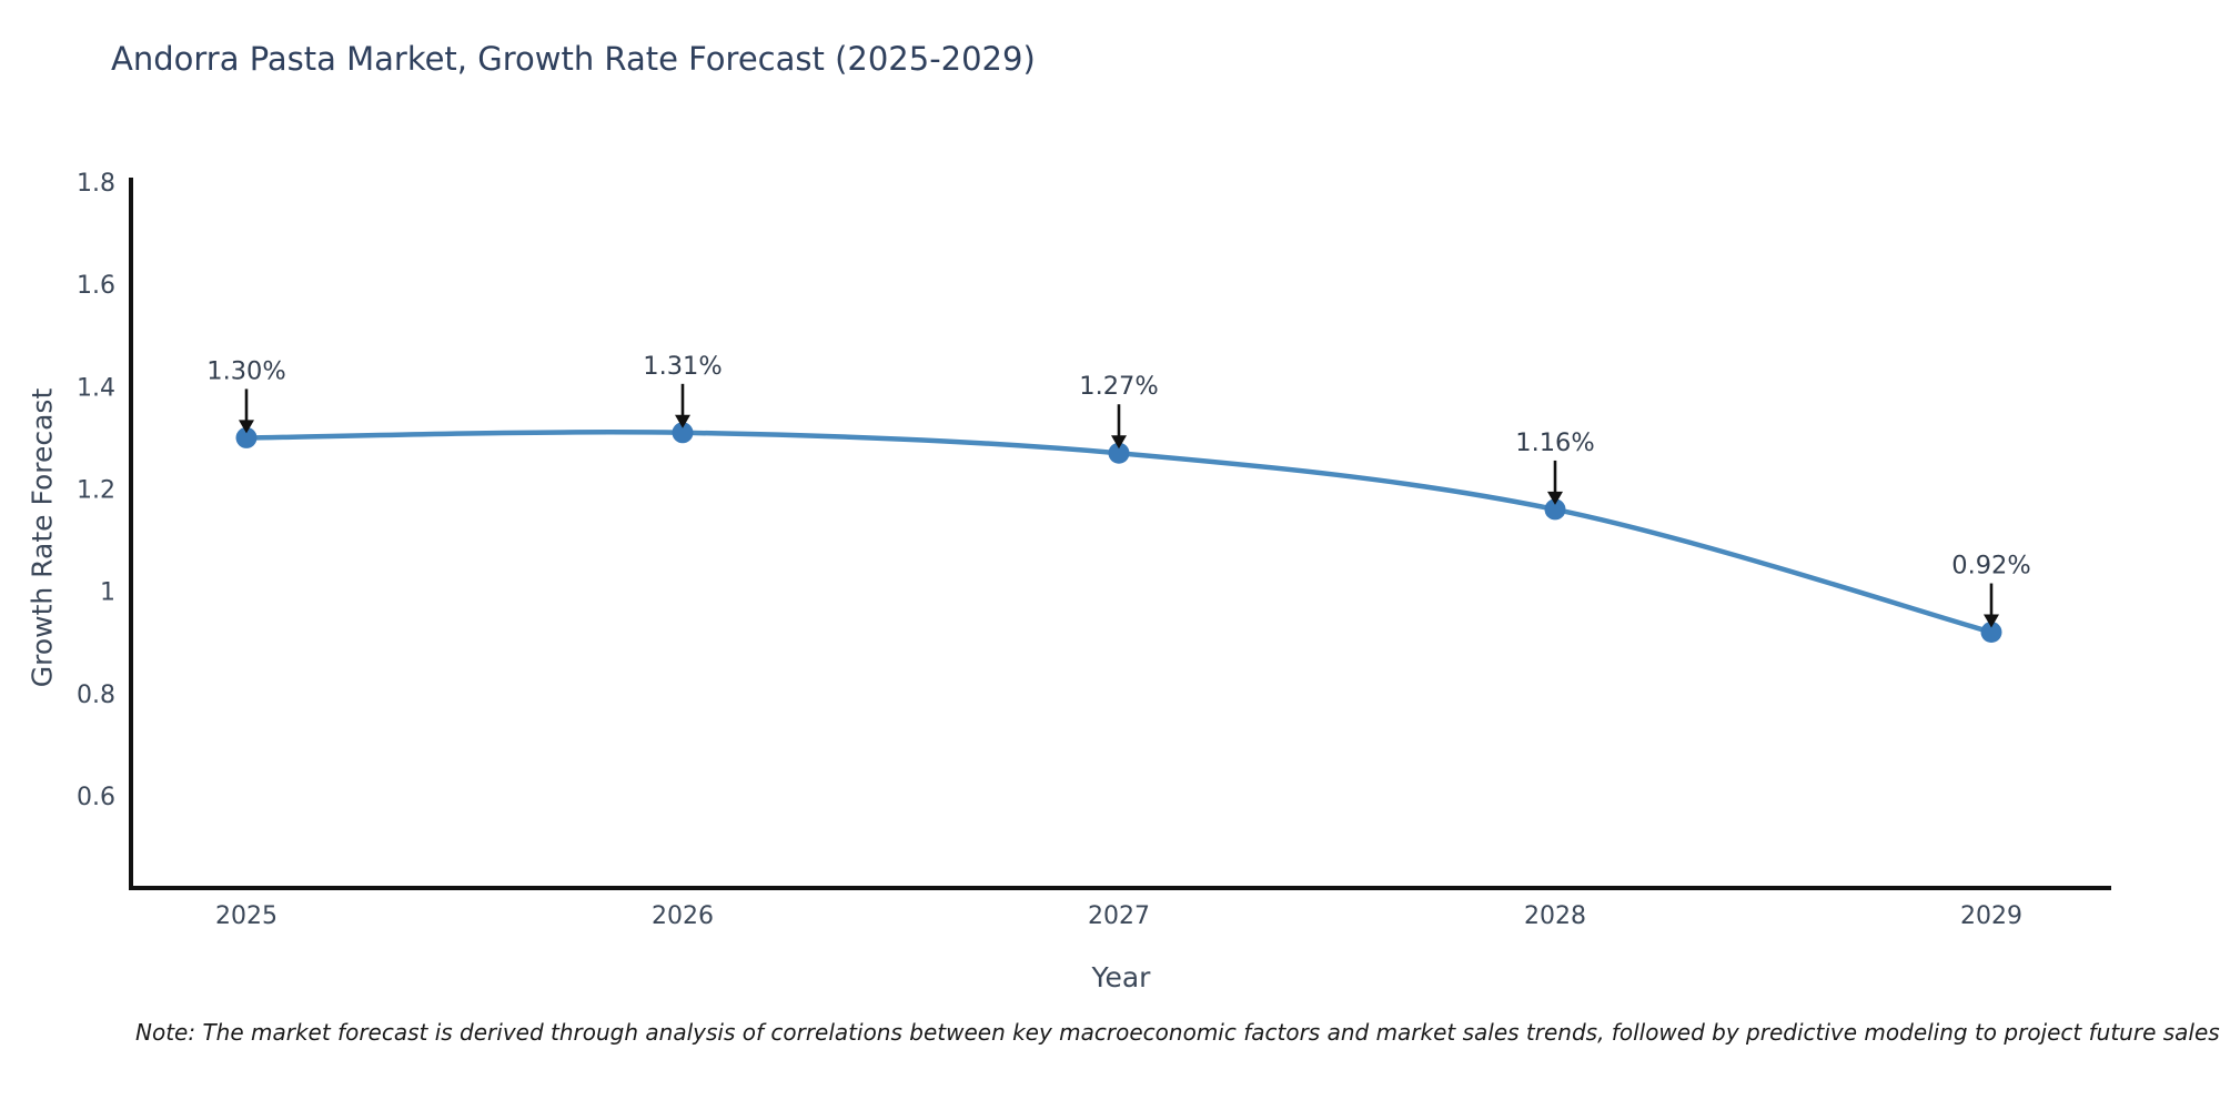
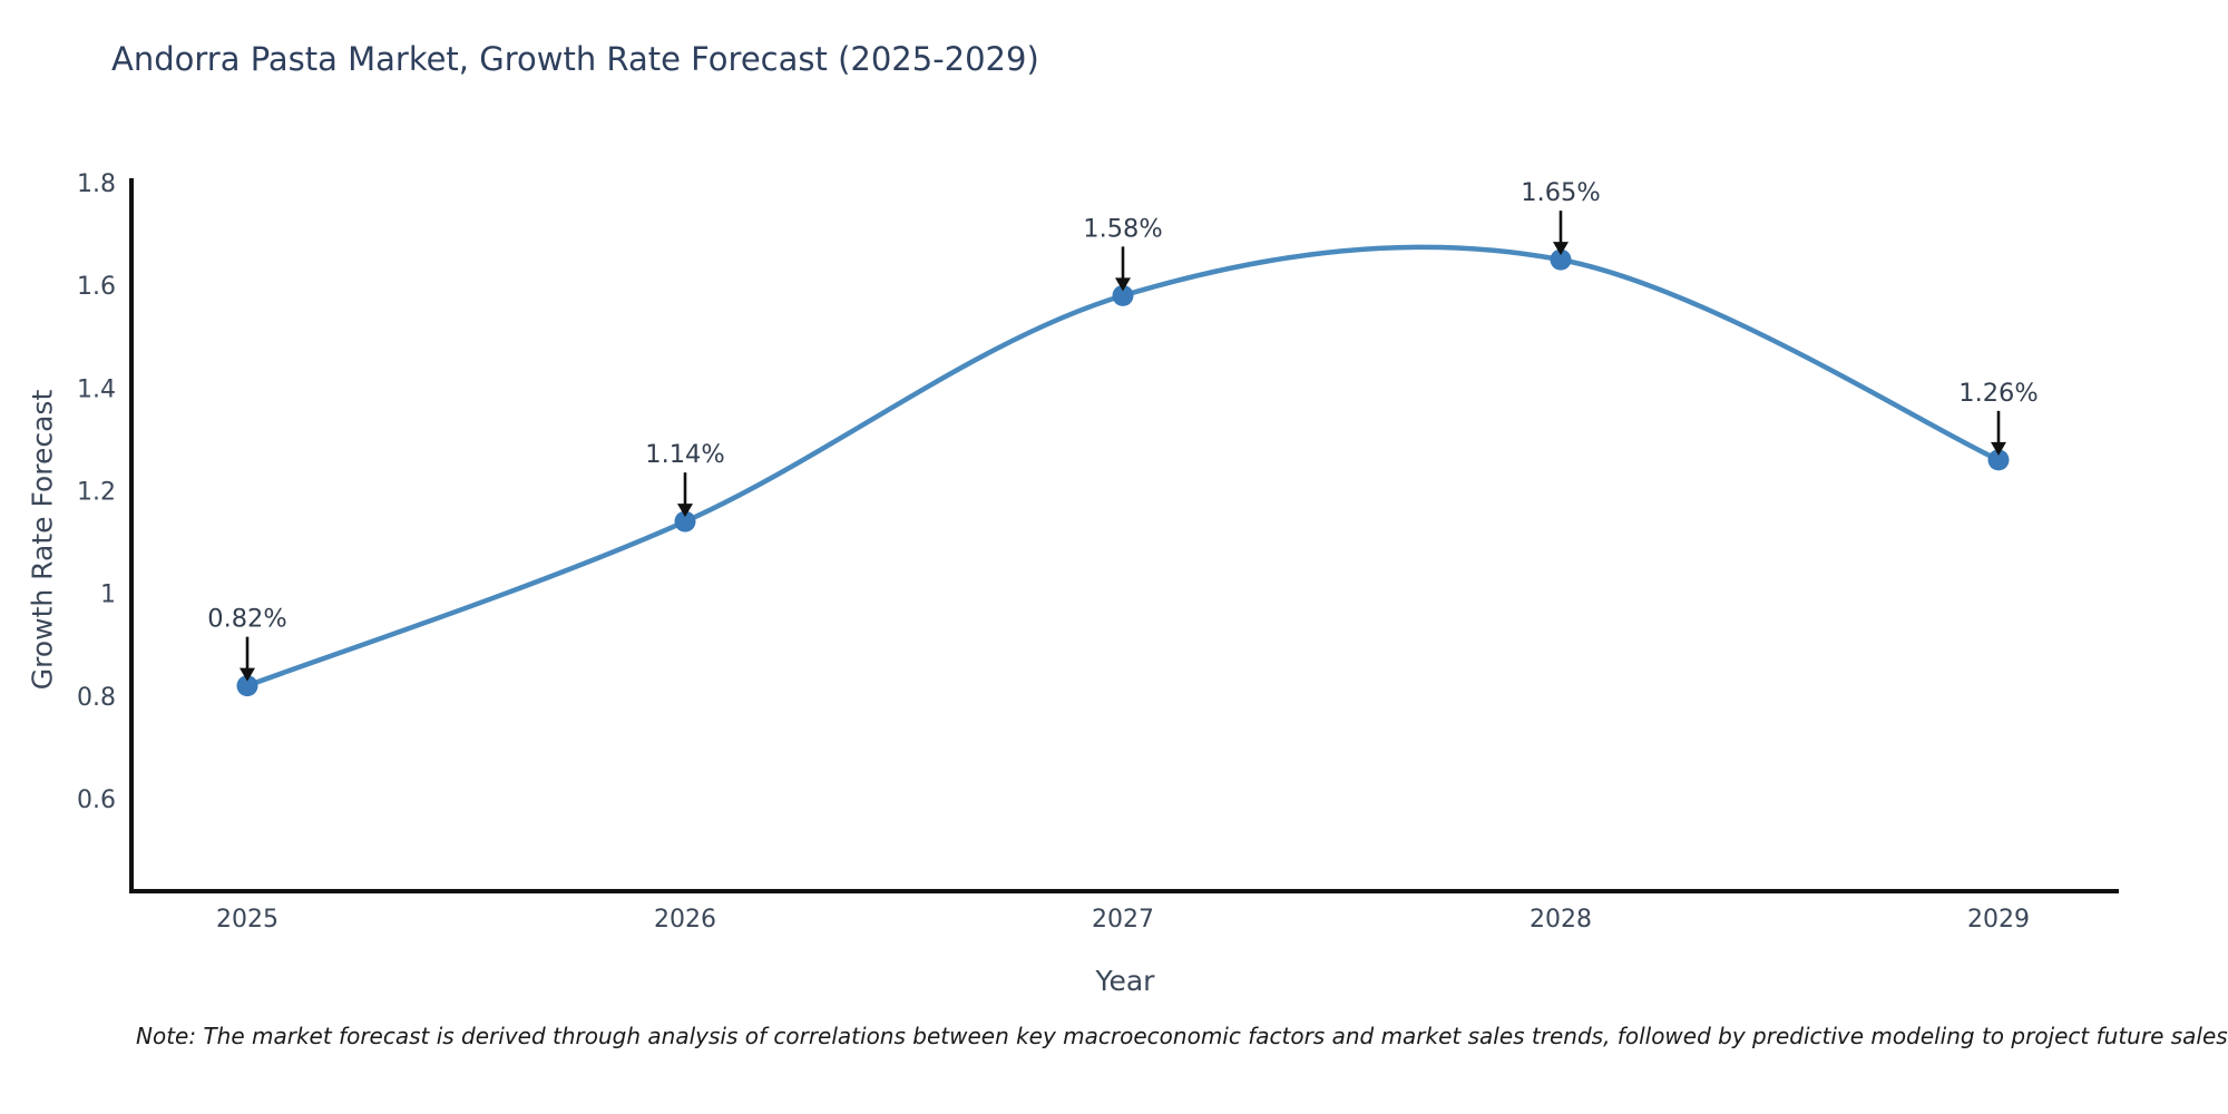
2025: 1.30% -> 0.82%
2026: 1.31% -> 1.14%
2027: 1.27% -> 1.58%
2028: 1.16% -> 1.65%
2029: 0.92% -> 1.26%
